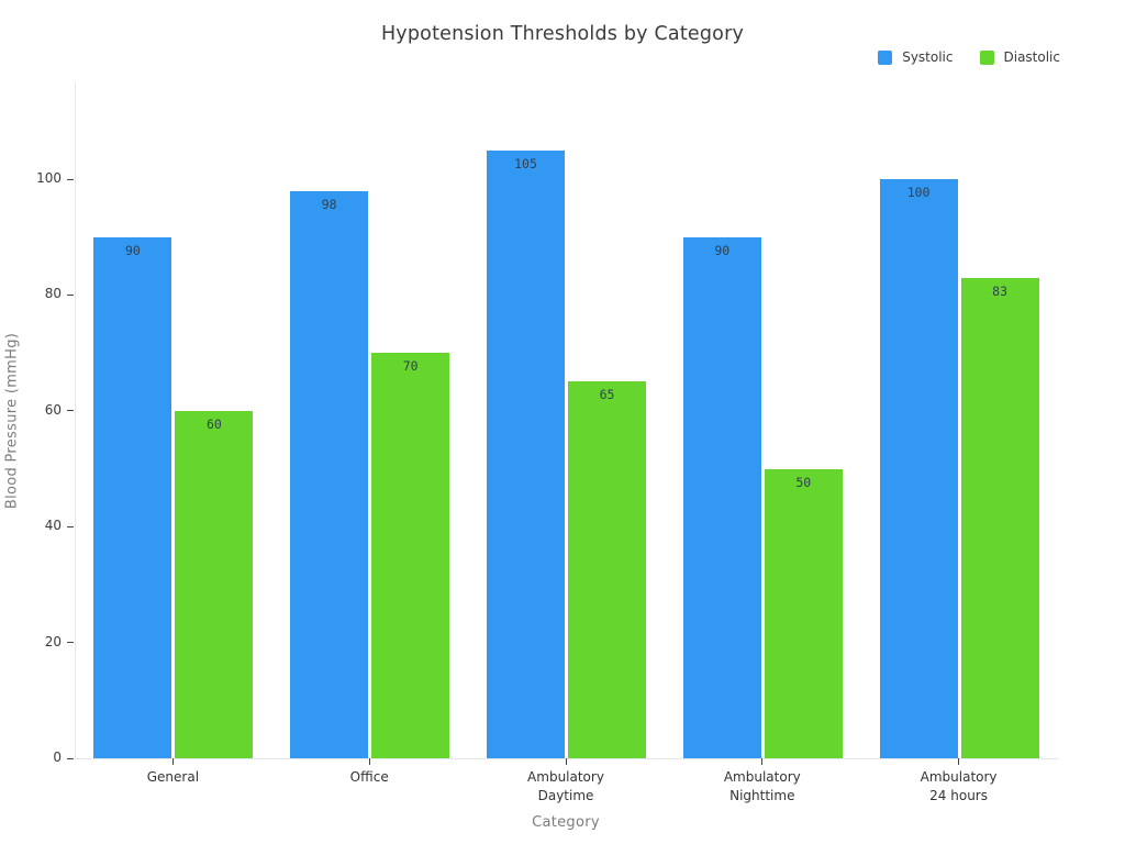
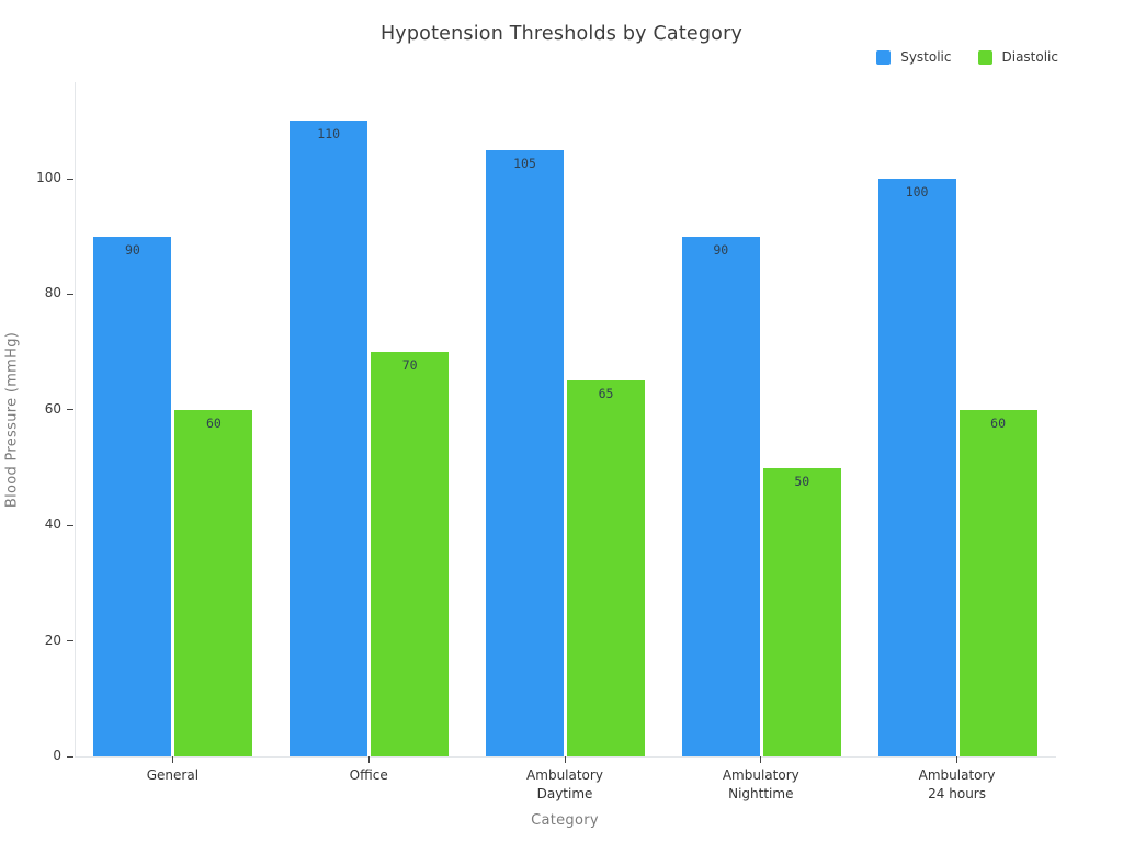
Systolic/Office: 98 -> 110
Diastolic/Ambulatory 24 hours: 83 -> 60
